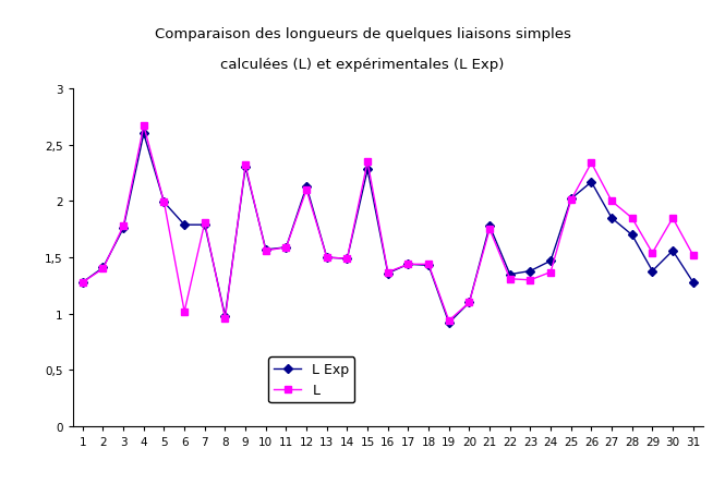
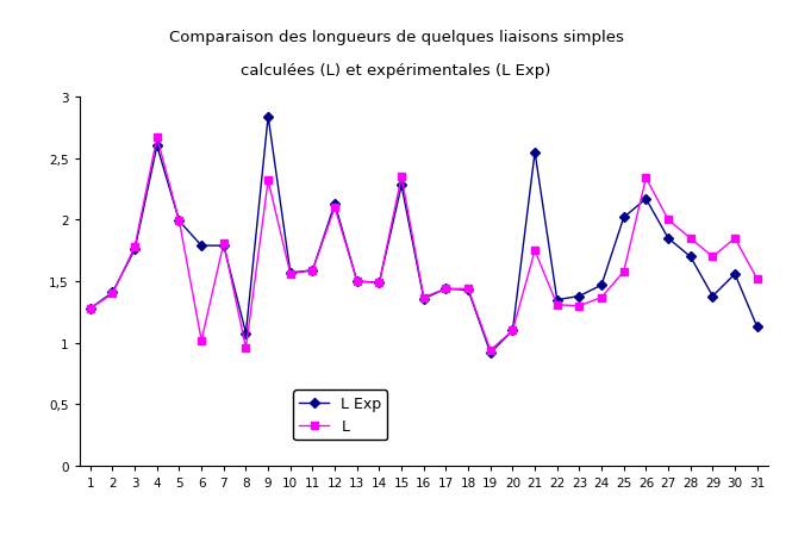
L Exp/8: 0,98 -> 1,08
L Exp/9: 2,30 -> 2,84
L Exp/21: 1,78 -> 2,55
L/25: 2,01 -> 1,58
L/29: 1,54 -> 1,70
L Exp/31: 1,28 -> 1,13
